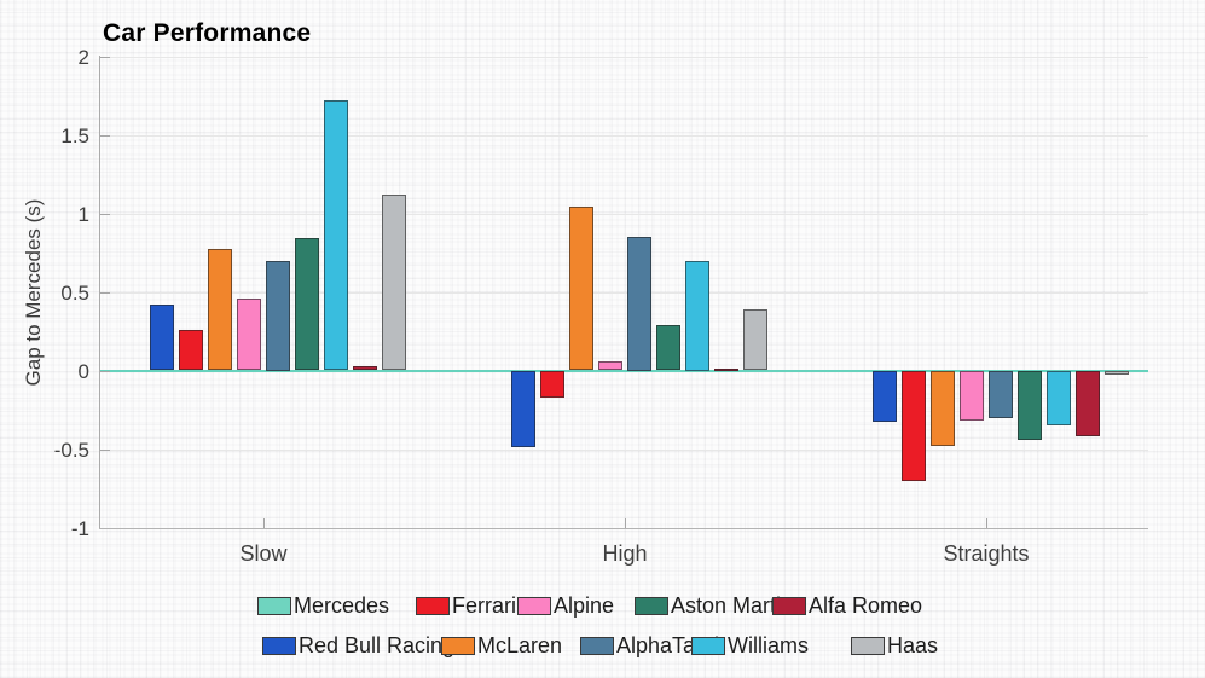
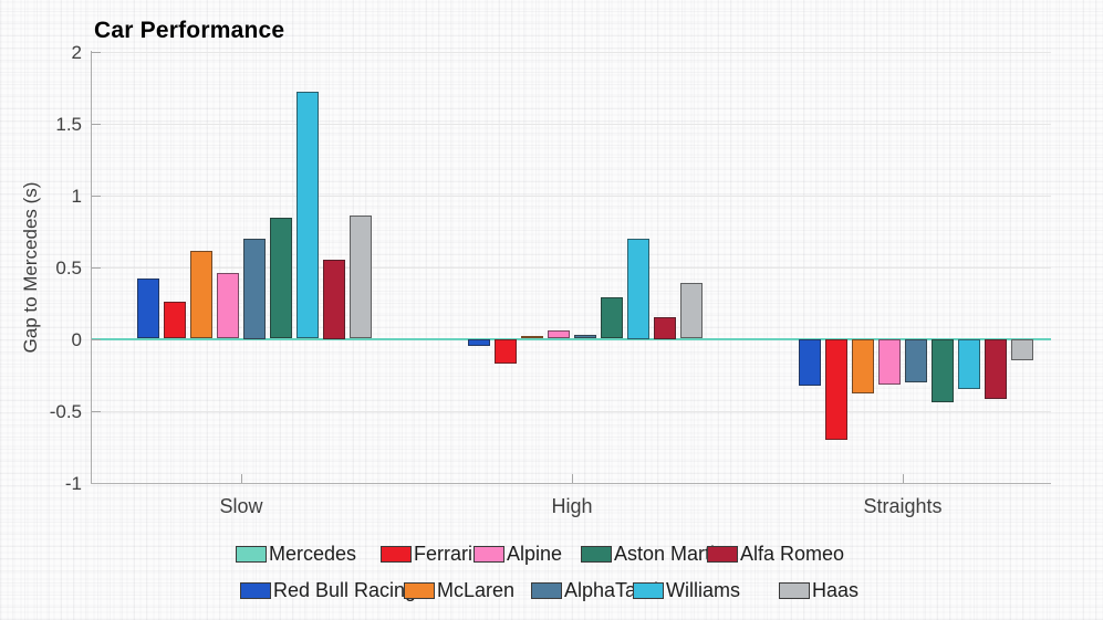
McLaren/Slow: 0.77 -> 0.61
Alfa Romeo/Slow: 0.03 -> 0.55
Haas/Slow: 1.12 -> 0.86
Red Bull Racing/High: -0.49 -> -0.05
McLaren/High: 1.04 -> 0.02
AlphaTauri/High: 0.85 -> 0.03
Alfa Romeo/High: 0.01 -> 0.15
McLaren/Straights: -0.48 -> -0.38
Haas/Straights: -0.03 -> -0.15
